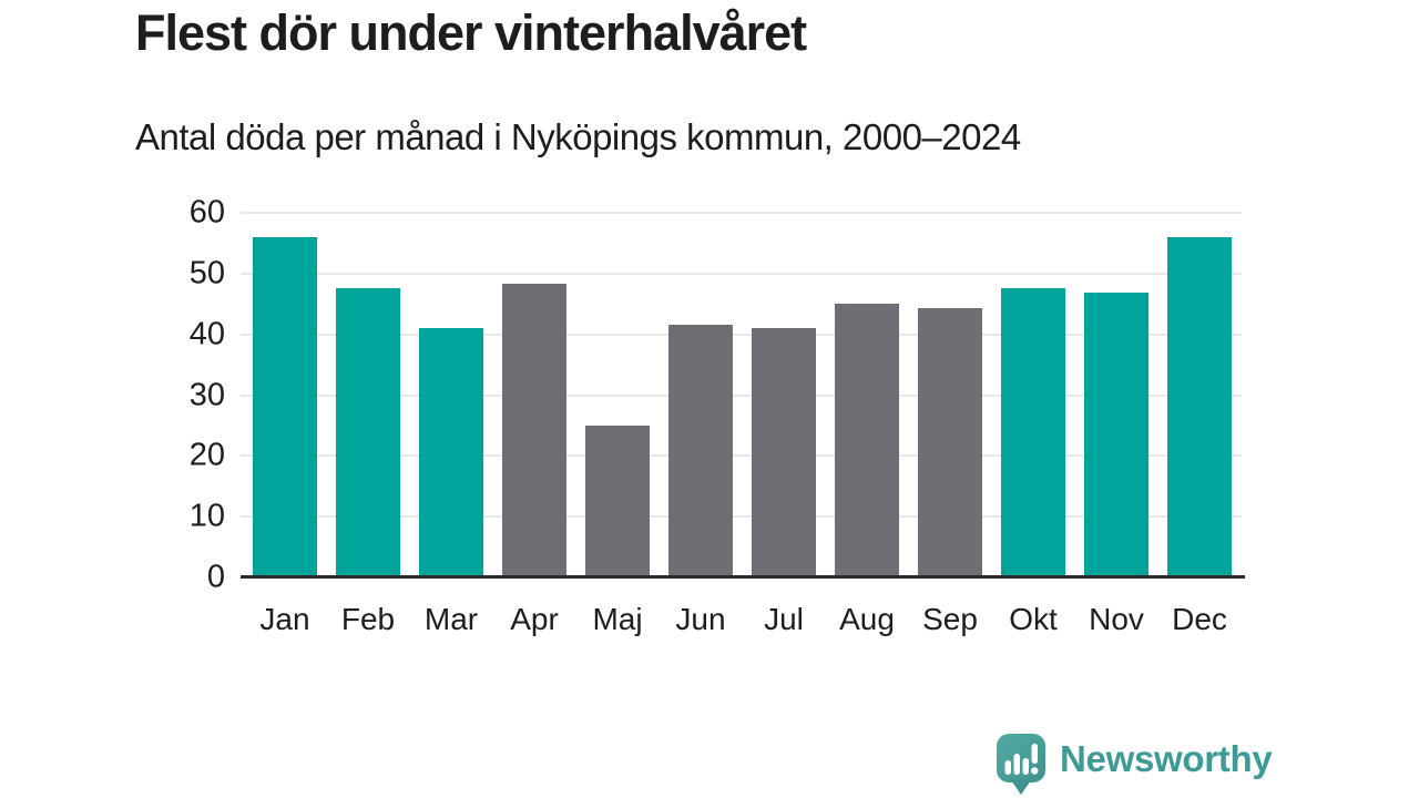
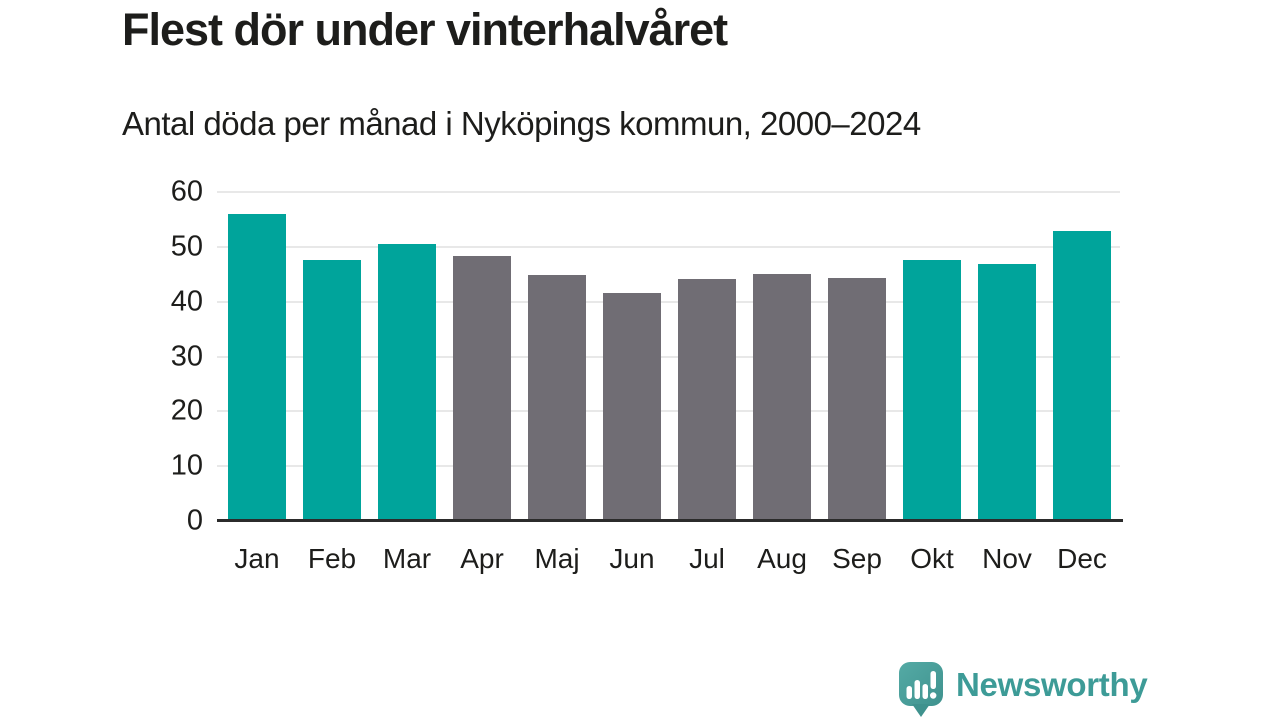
Mar: 41 -> 50
Maj: 25 -> 45
Jul: 41 -> 44
Dec: 56 -> 53
